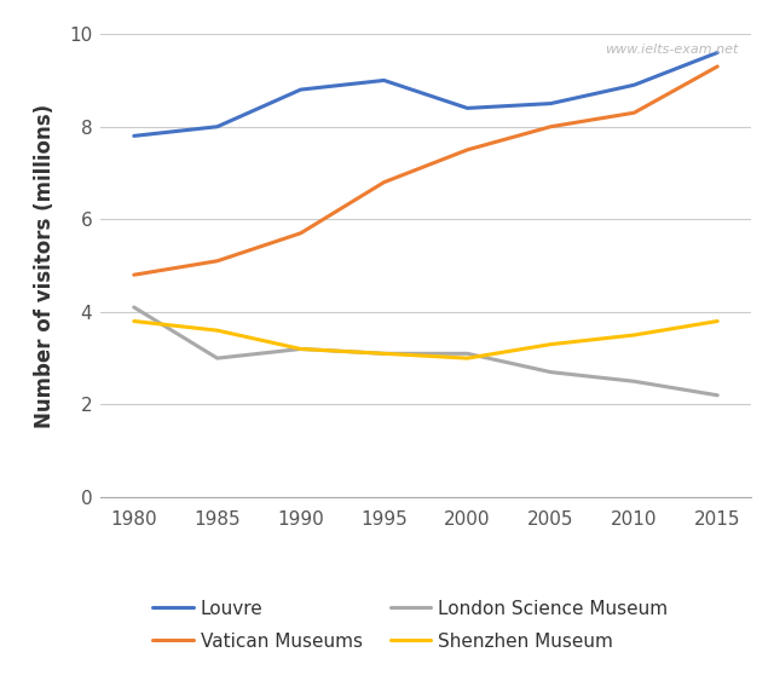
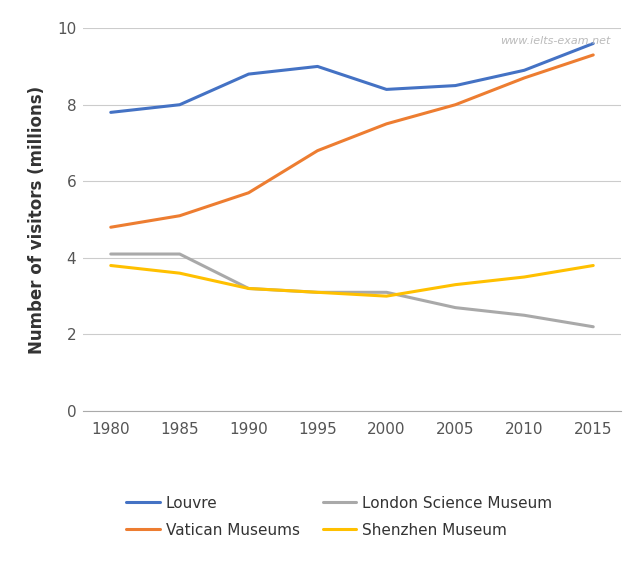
London Science Museum/1985: 3.0 -> 4.1
Vatican Museums/2010: 8.3 -> 8.7
